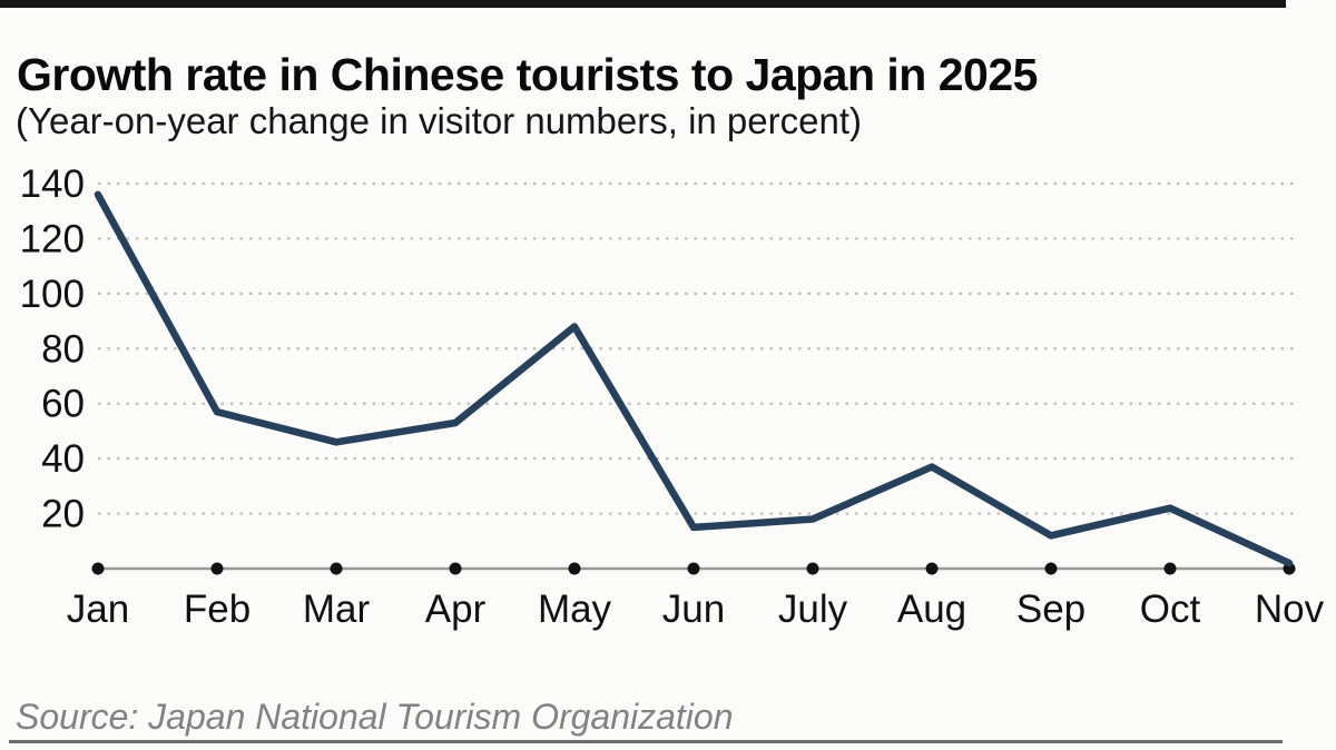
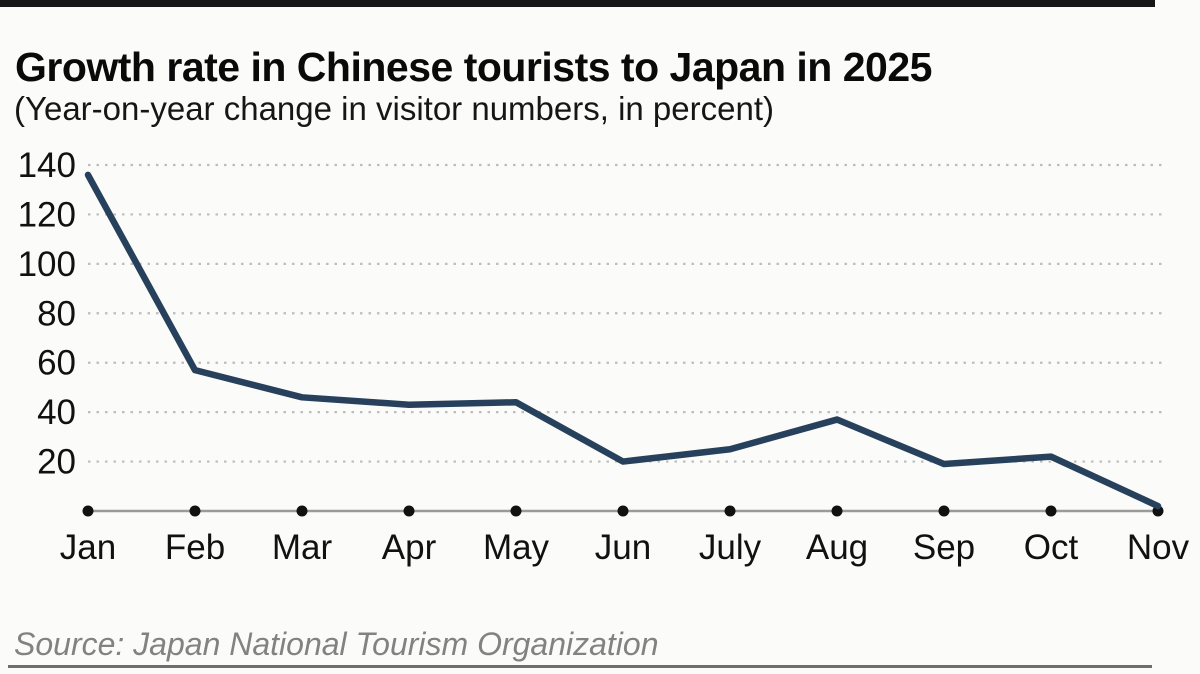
Apr: 53 -> 43
May: 88 -> 44
Jun: 15 -> 20
July: 18 -> 25
Sep: 12 -> 19
